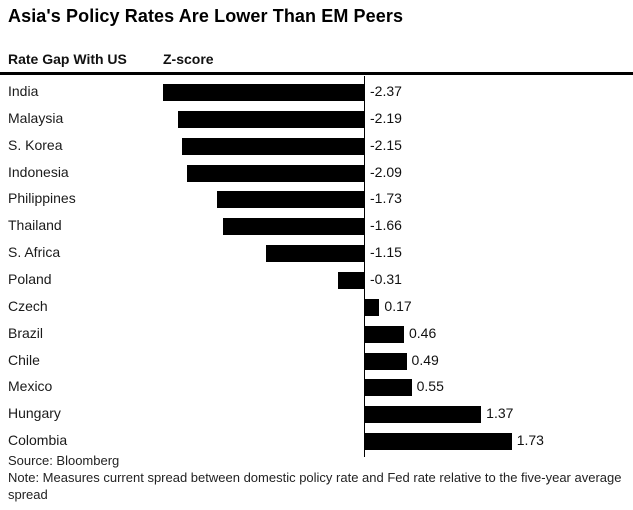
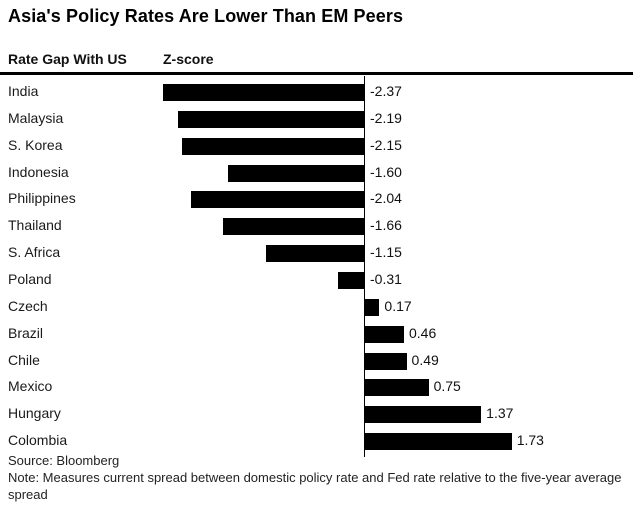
Indonesia: -2.09 -> -1.60
Philippines: -1.73 -> -2.04
Mexico: 0.55 -> 0.75
